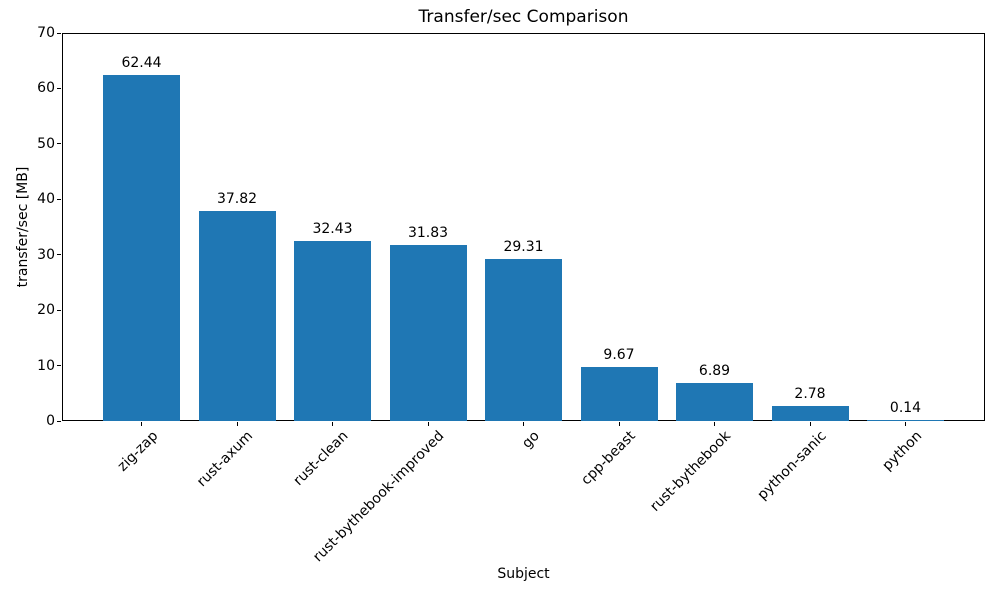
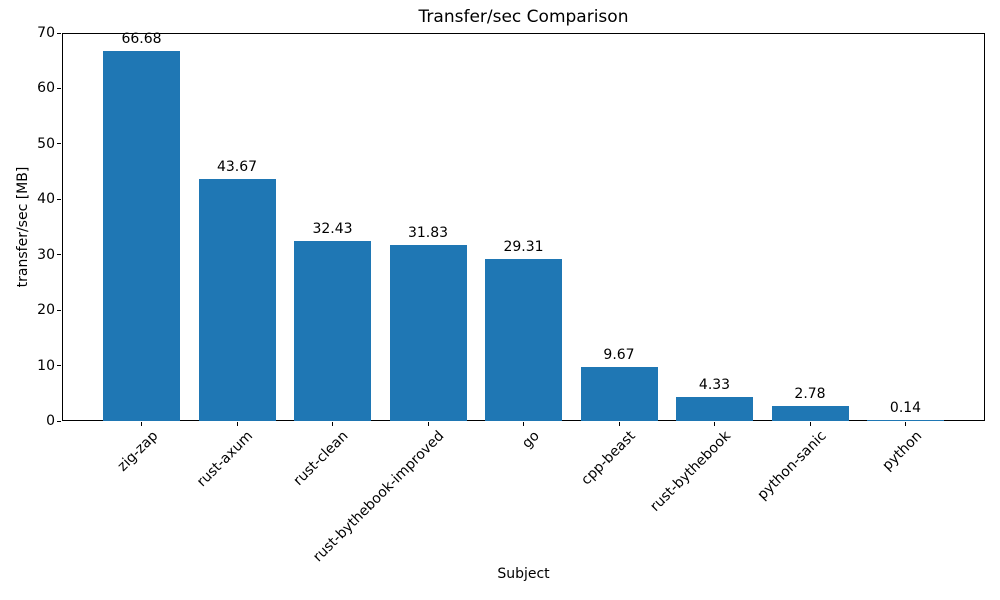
zig-zap: 62.44 -> 66.68
rust-axum: 37.82 -> 43.67
rust-bythebook: 6.89 -> 4.33
